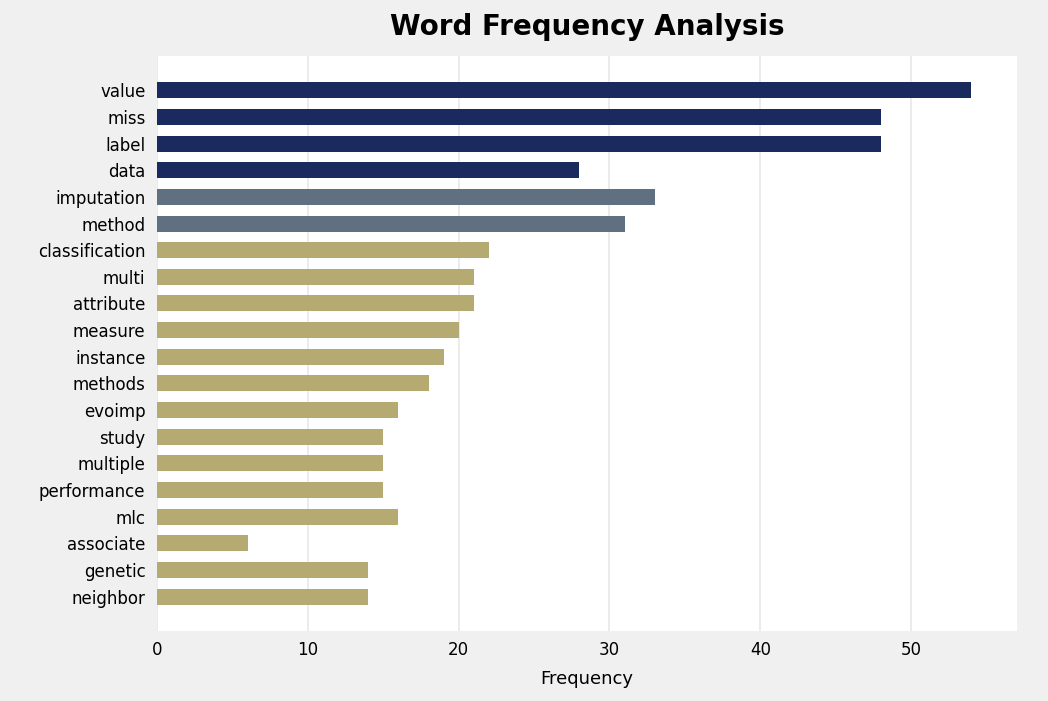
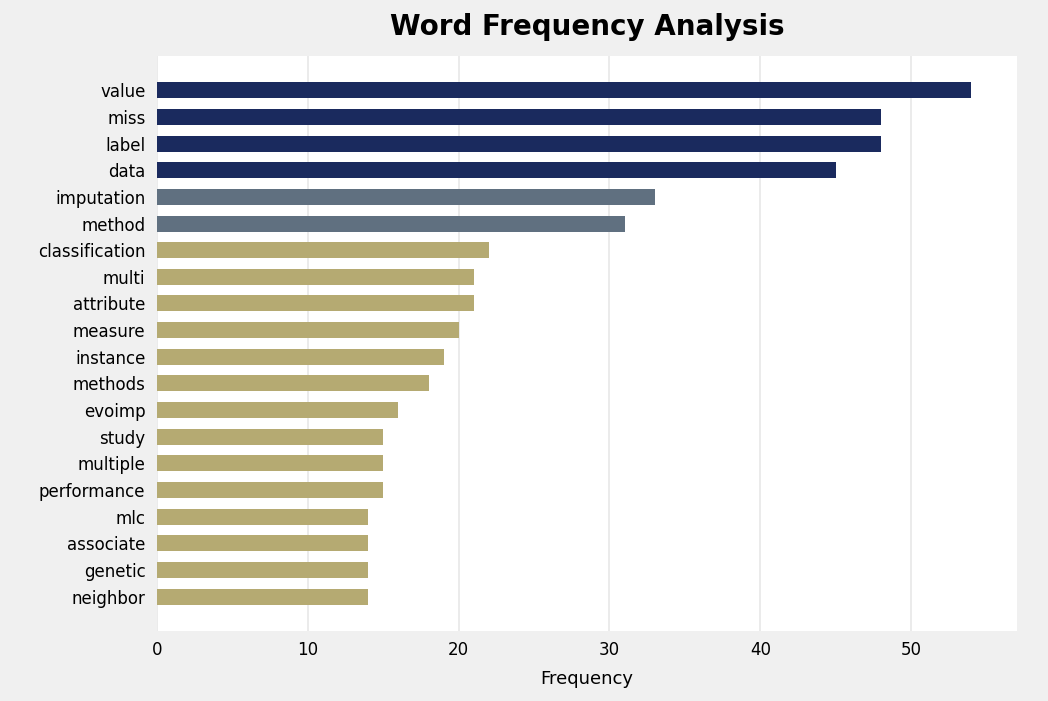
data: 28 -> 45
mlc: 16 -> 14
associate: 6 -> 14
